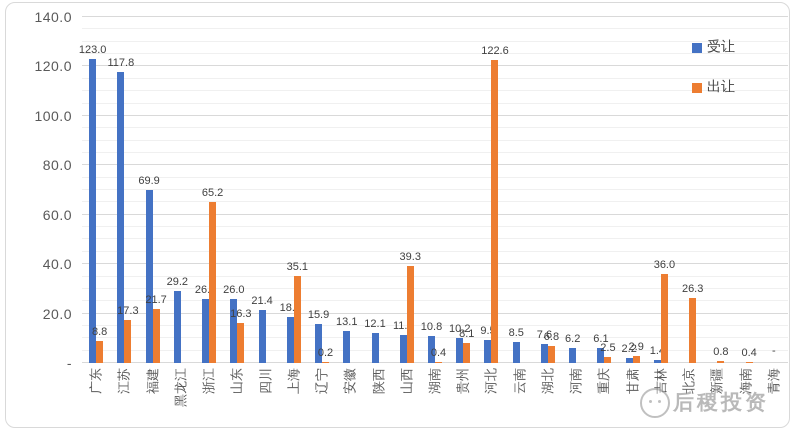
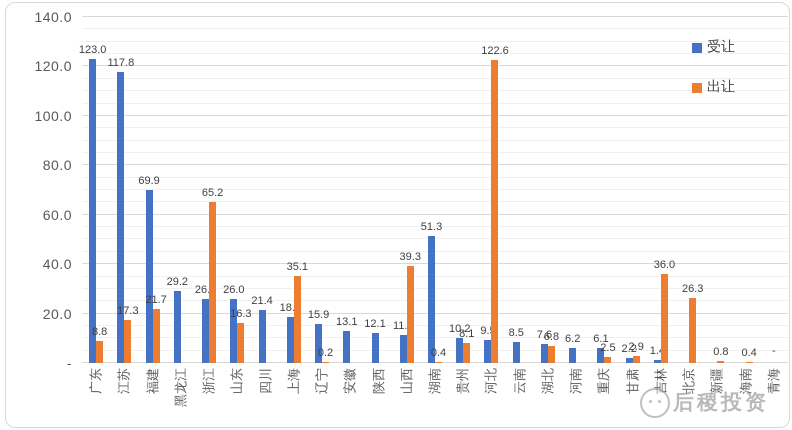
受让/湖南: 10.8 -> 51.3
